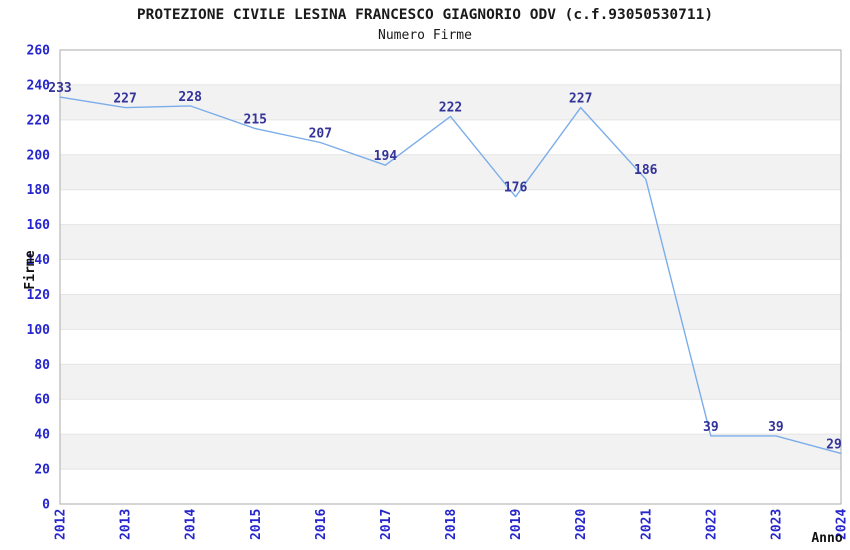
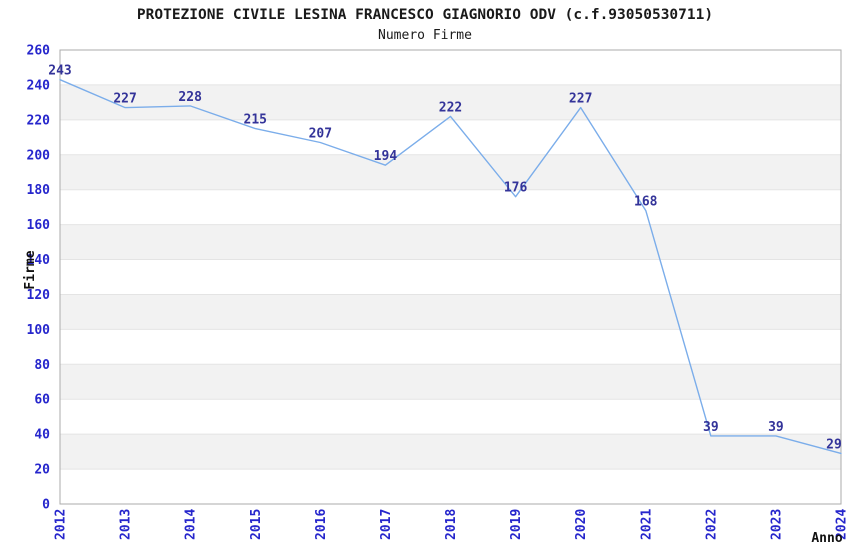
2012: 233 -> 243
2021: 186 -> 168
